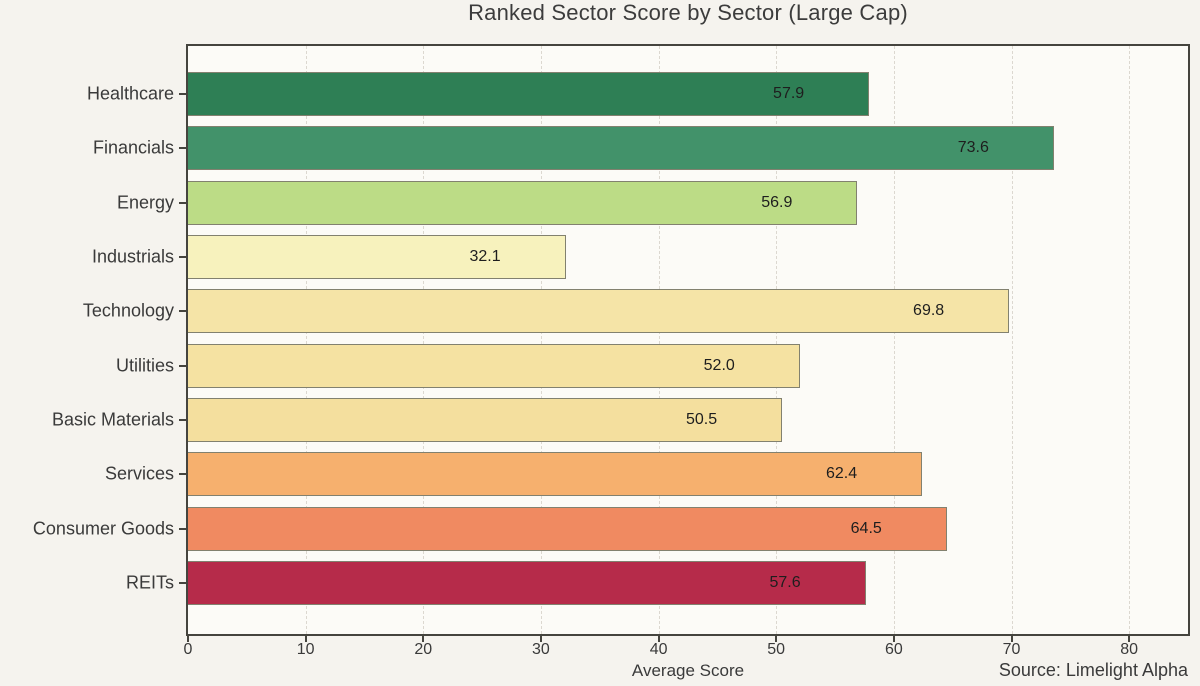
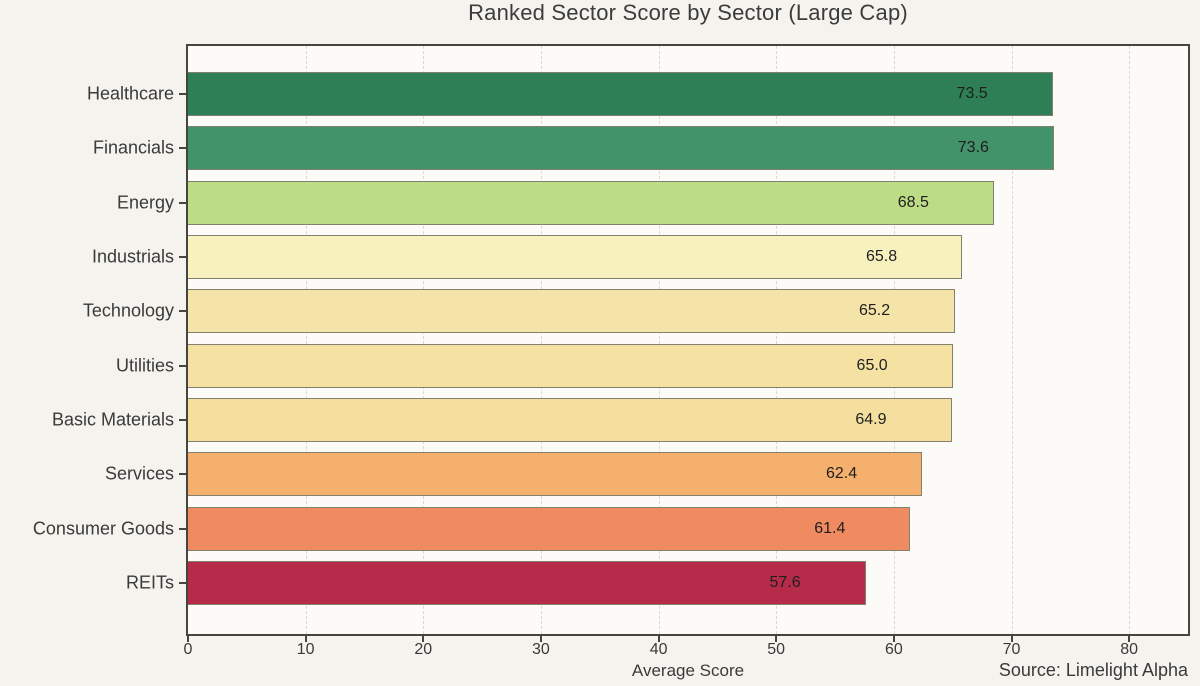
Healthcare: 57.9 -> 73.5
Energy: 56.9 -> 68.5
Industrials: 32.1 -> 65.8
Technology: 69.8 -> 65.2
Utilities: 52.0 -> 65.0
Basic Materials: 50.5 -> 64.9
Consumer Goods: 64.5 -> 61.4
